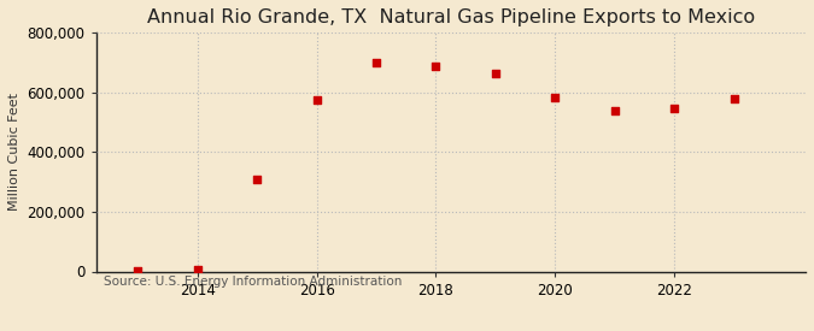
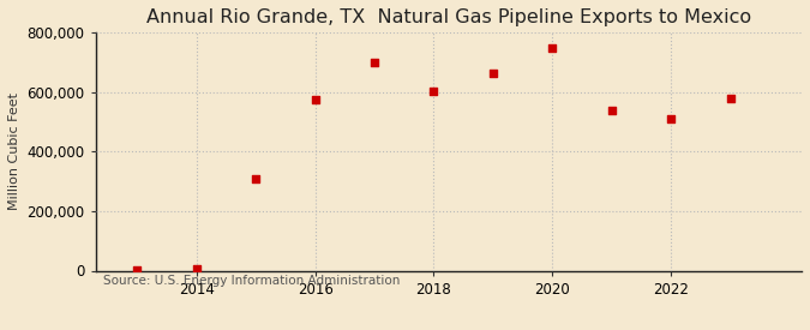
2018: 690,000 -> 605,000
2020: 585,000 -> 750,000
2022: 547,000 -> 510,000
